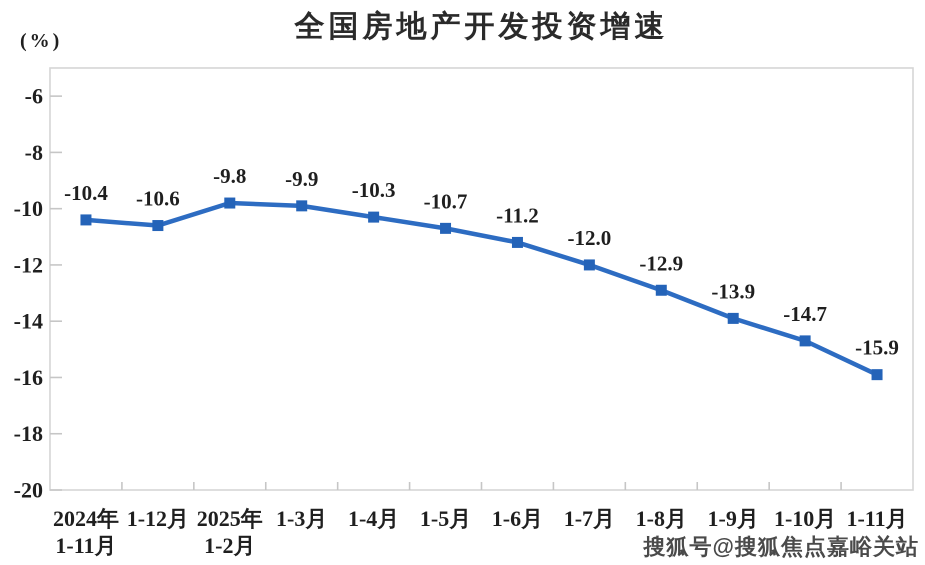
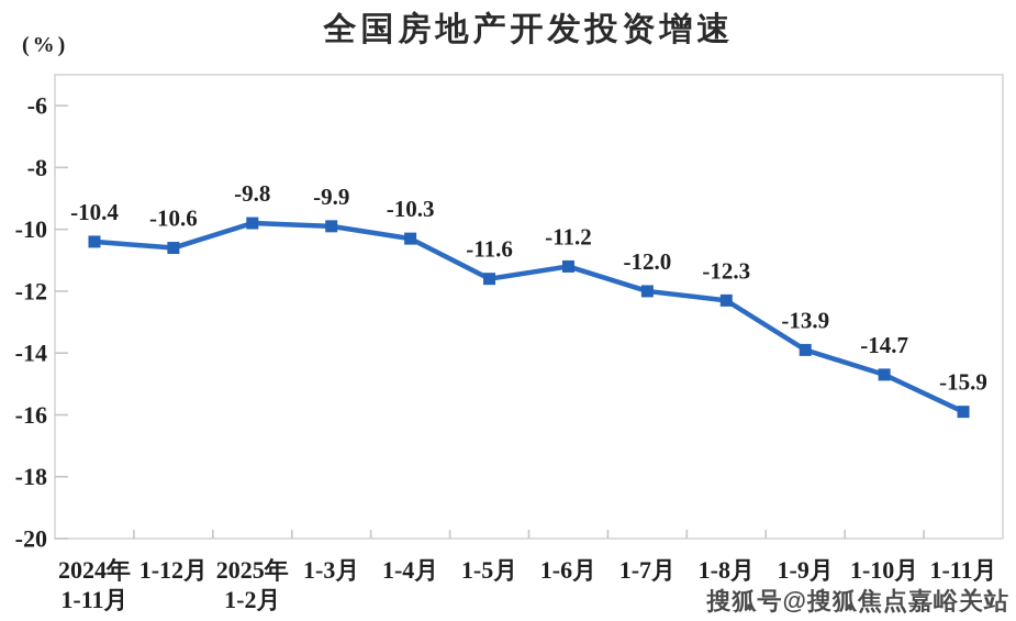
1-5月: -10.7 -> -11.6
1-8月: -12.9 -> -12.3
